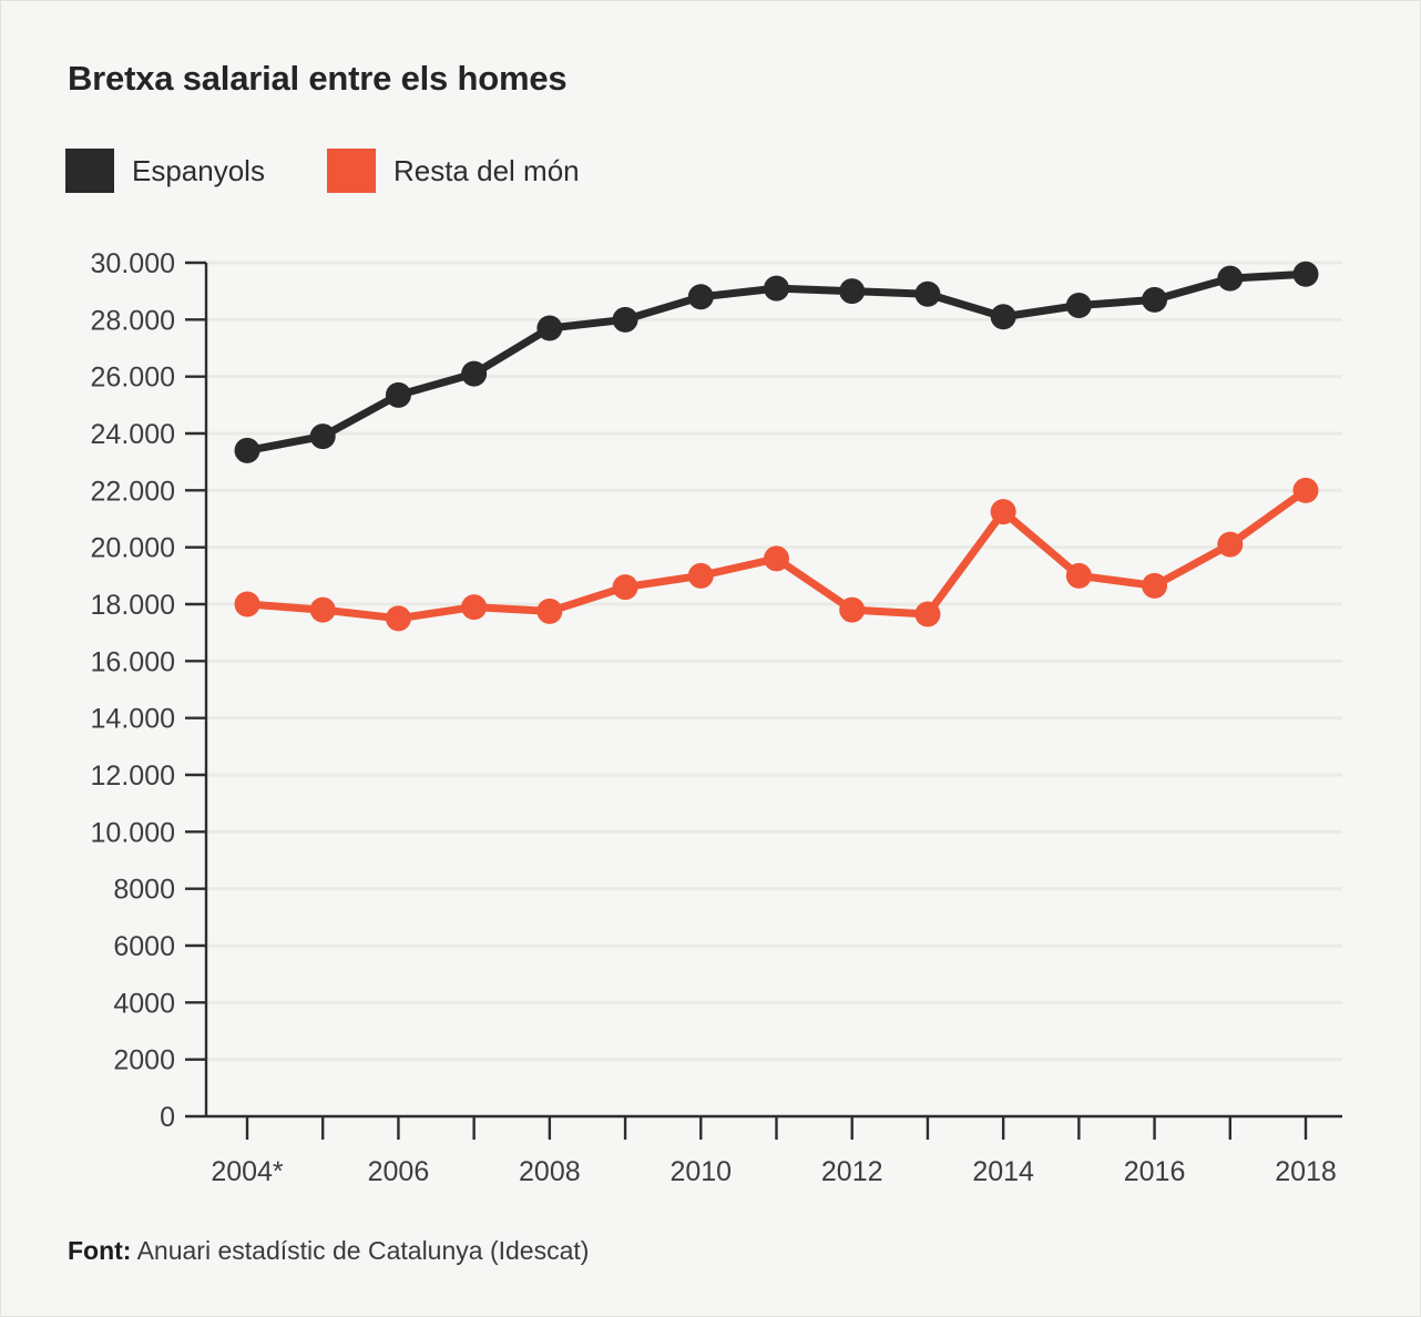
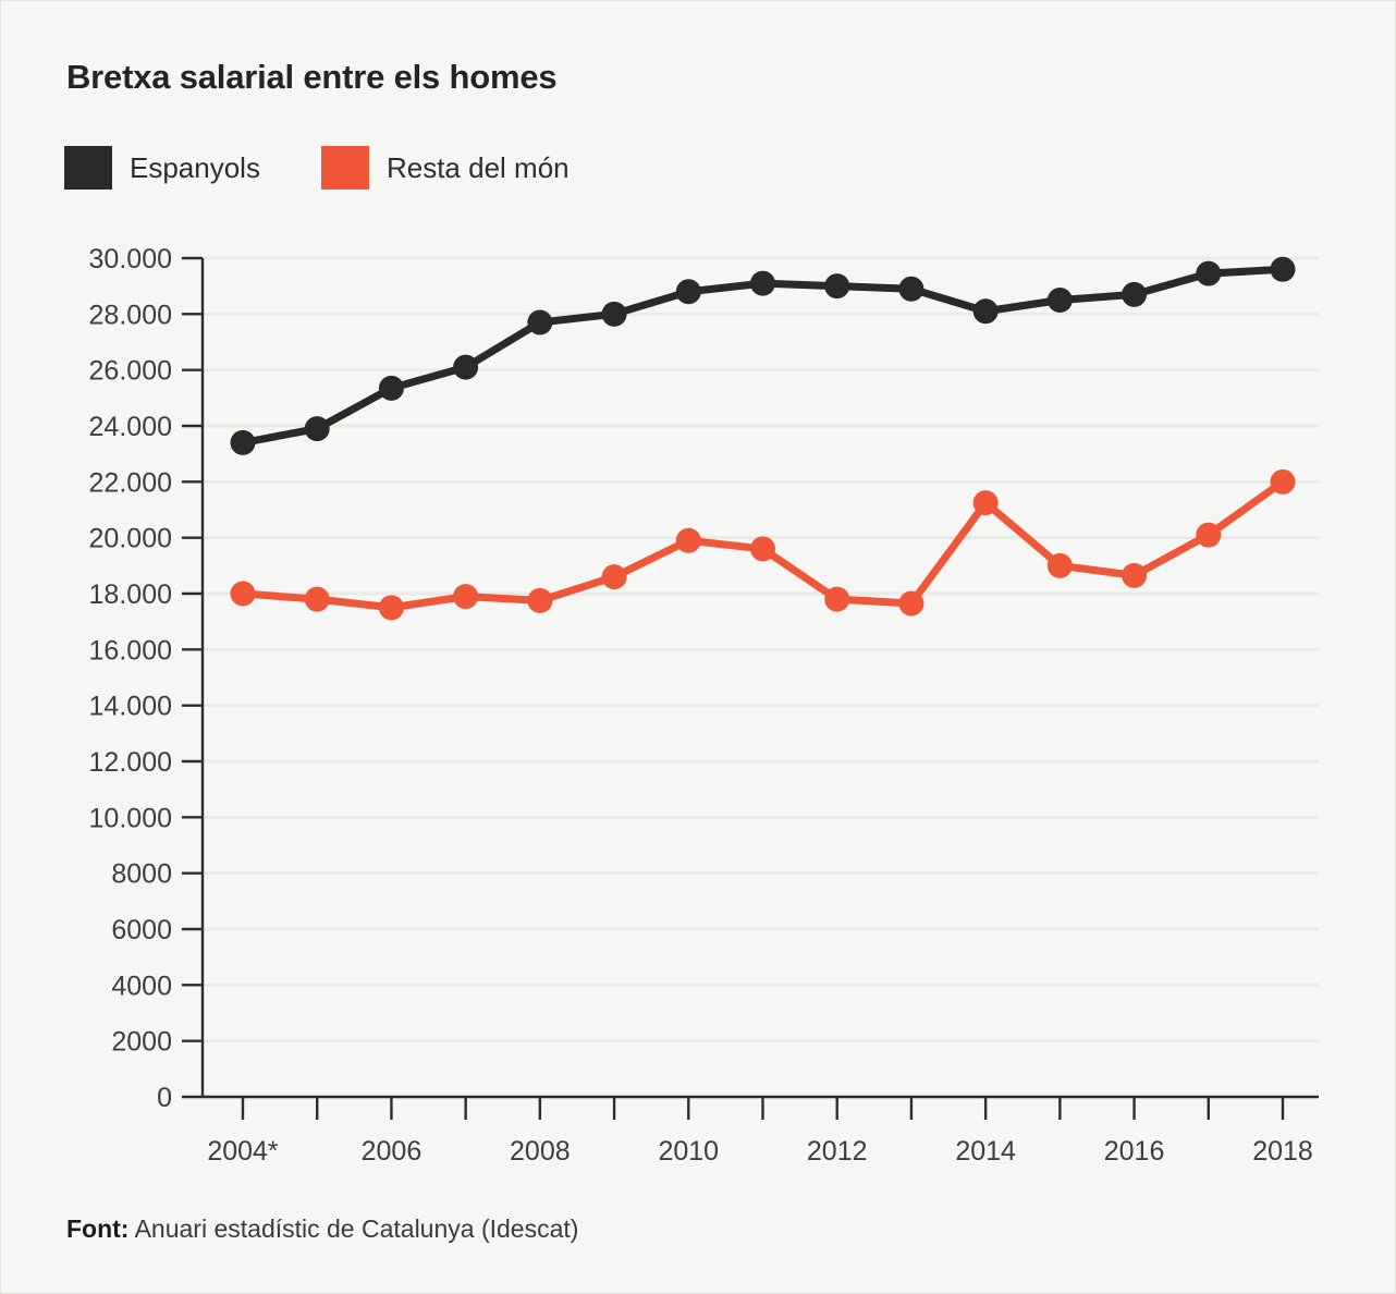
Resta del món/2010: 19000 -> 19900
